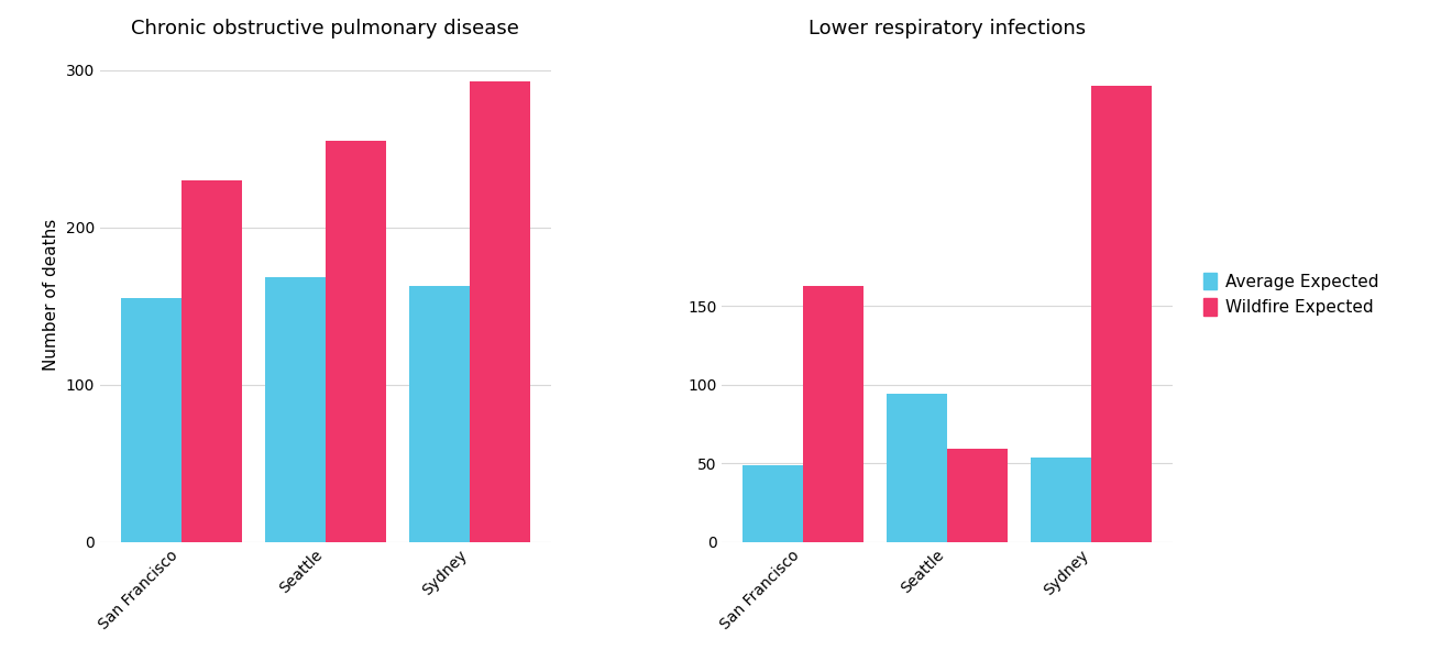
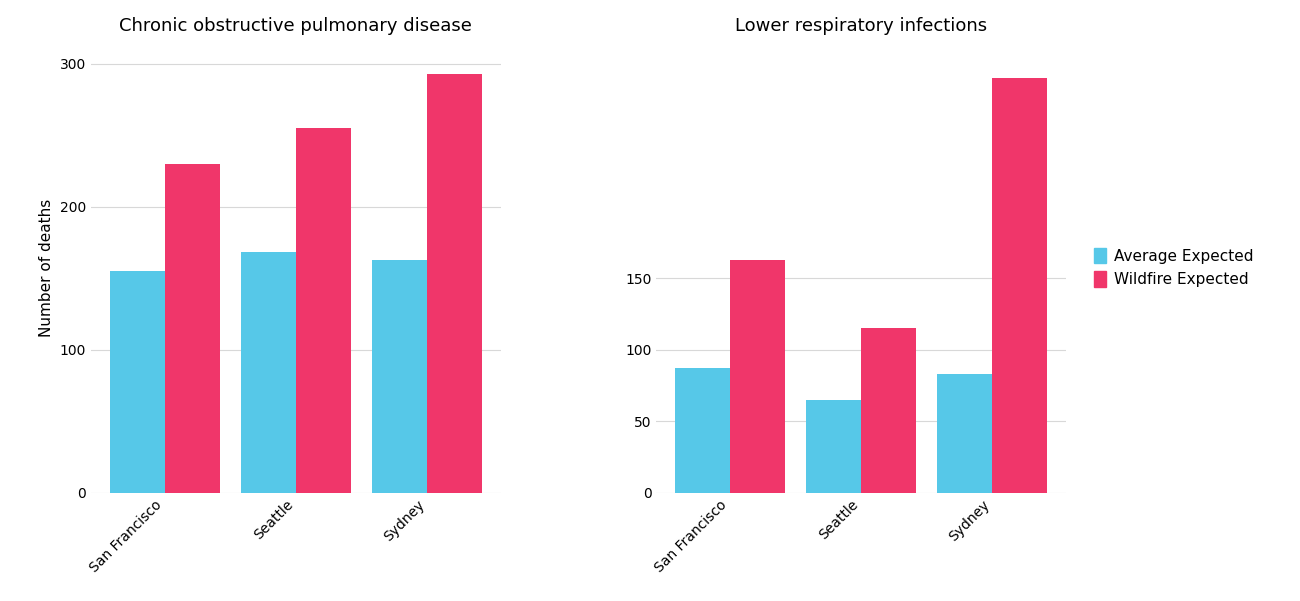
Lower respiratory infections/Average Expected/San Francisco: 49 -> 87
Lower respiratory infections/Average Expected/Seattle: 94 -> 65
Lower respiratory infections/Wildfire Expected/Seattle: 59 -> 115
Lower respiratory infections/Average Expected/Sydney: 54 -> 83
